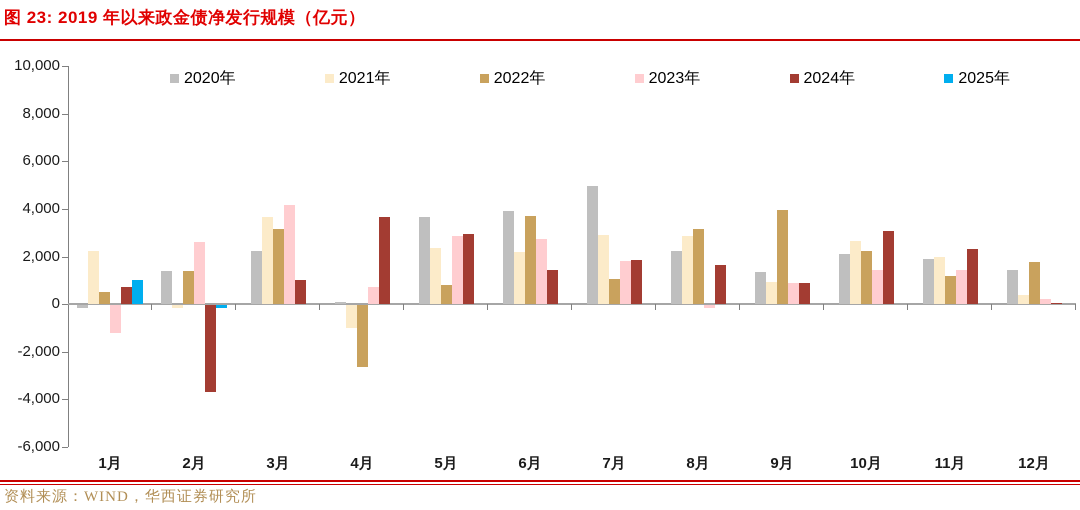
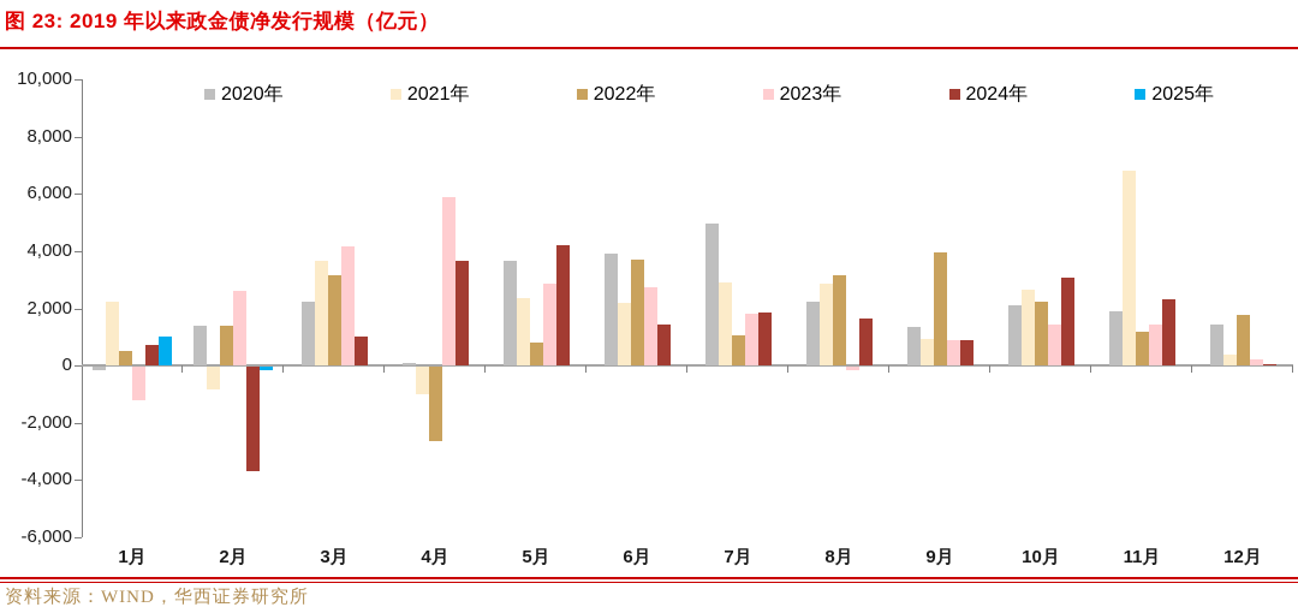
2021年/2月: -100 -> -800
2023年/4月: 700 -> 5900
2024年/5月: 3000 -> 4200
2021年/11月: 2000 -> 6800
